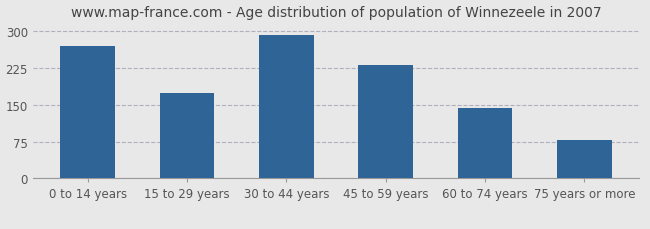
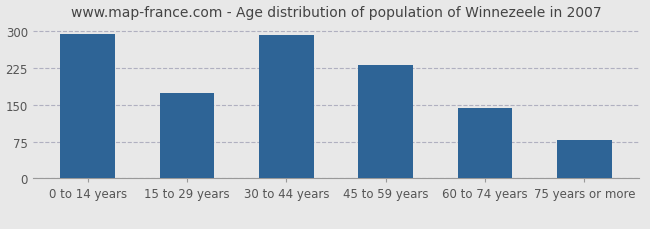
0 to 14 years: 270 -> 295
